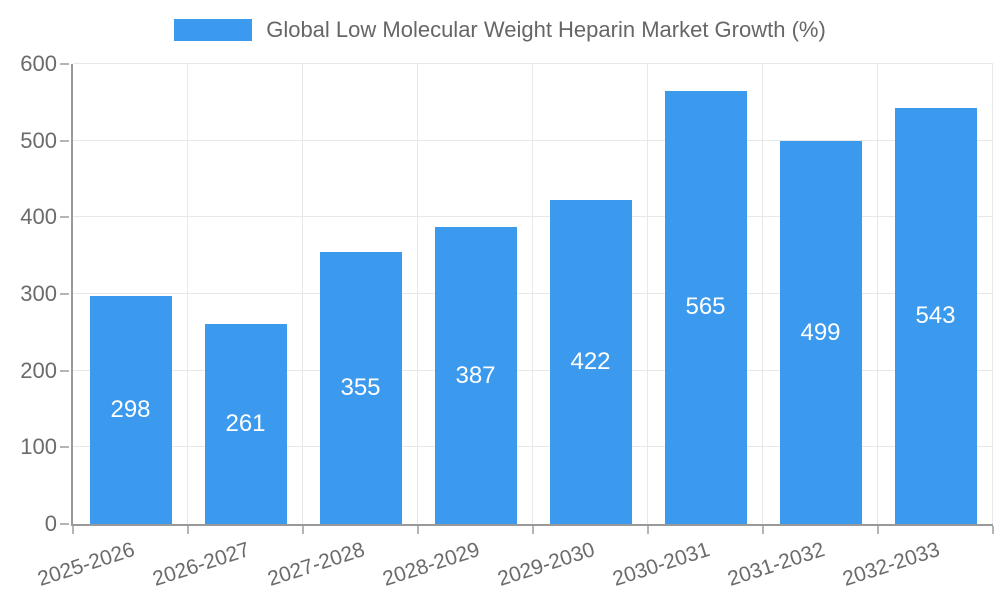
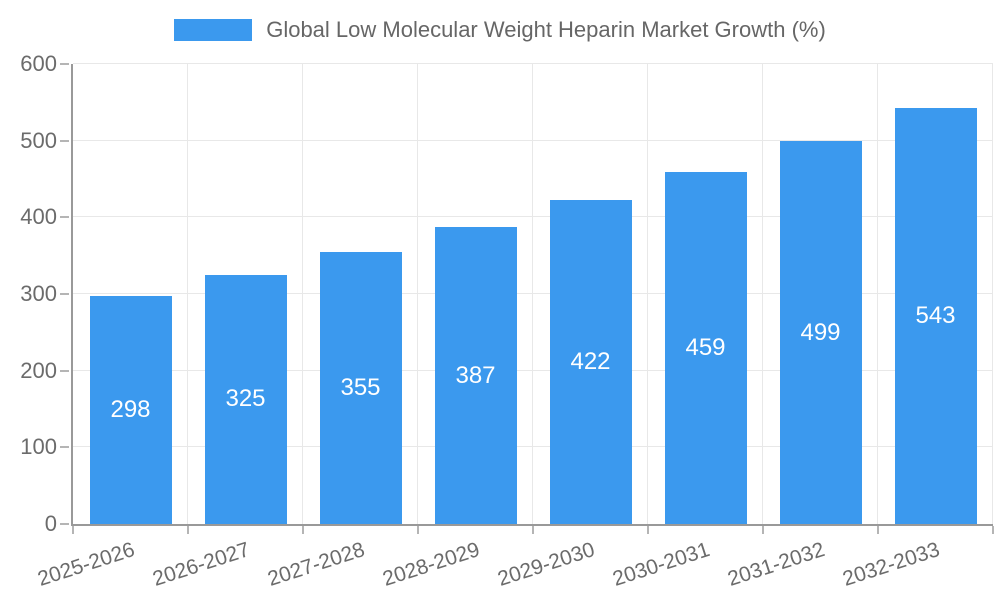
2026-2027: 261 -> 325
2030-2031: 565 -> 459
